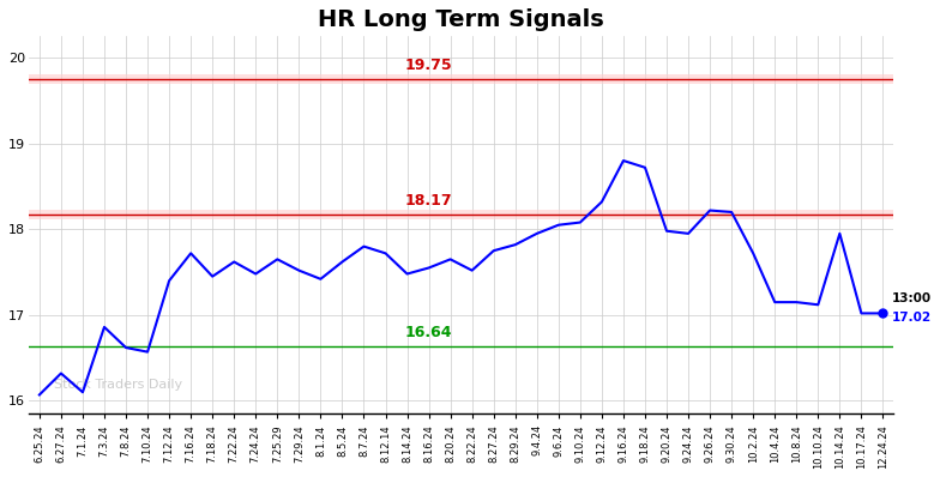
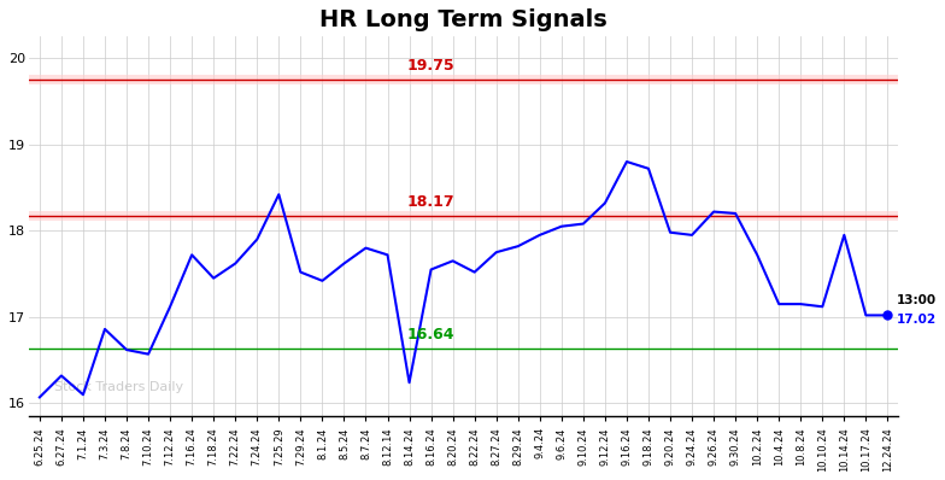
7.12.24: 17.40 -> 17.12
7.24.24: 17.48 -> 17.90
7.25.29: 17.65 -> 18.42
8.14.24: 17.48 -> 16.24
